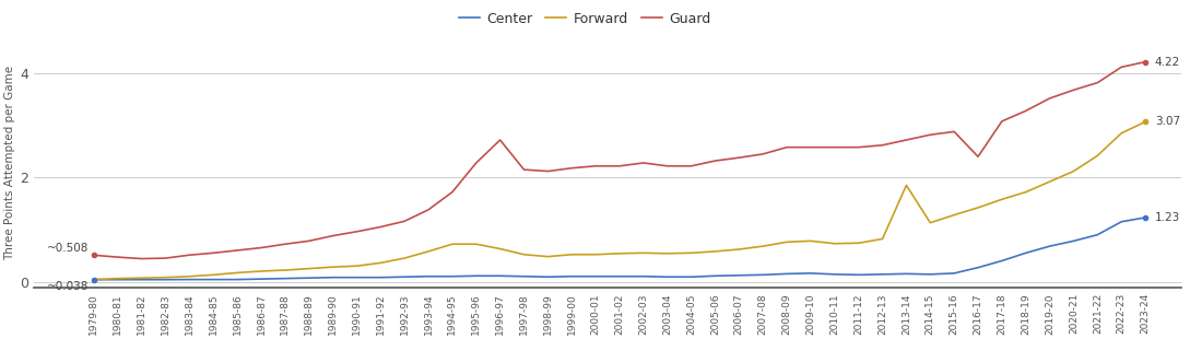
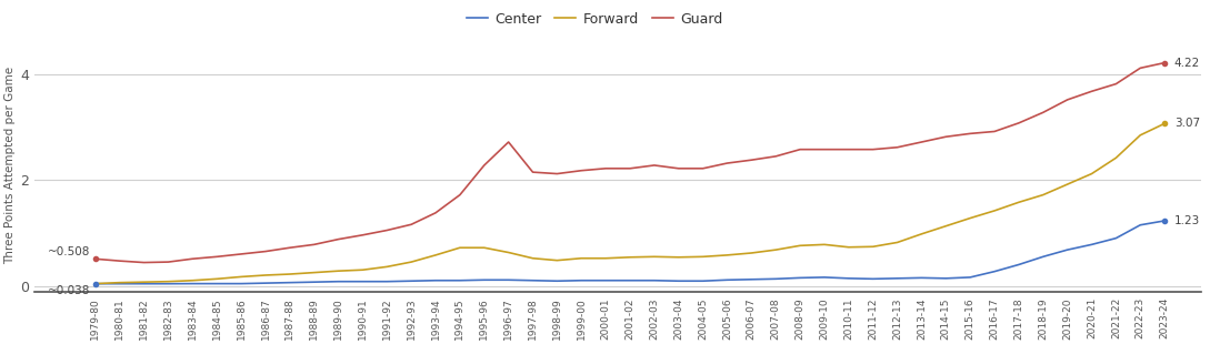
Forward/2013-14: 1.85 -> 0.98
Guard/2016-17: 2.40 -> 2.92
